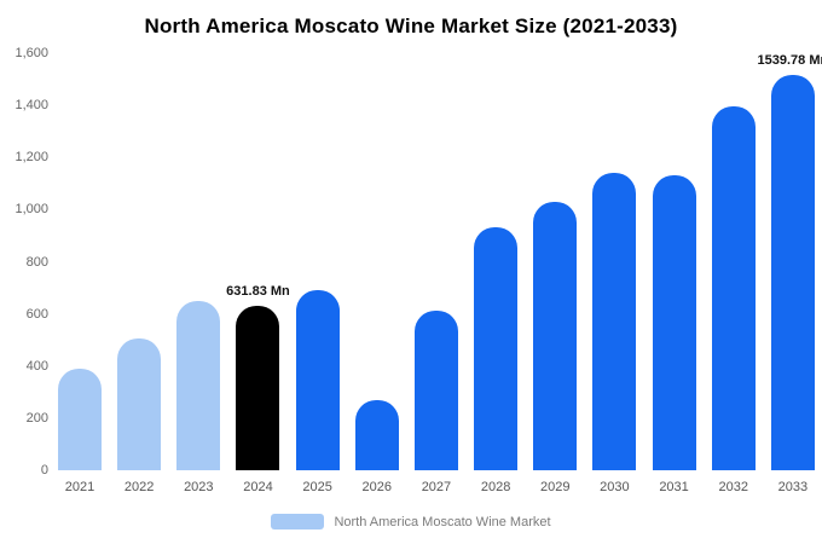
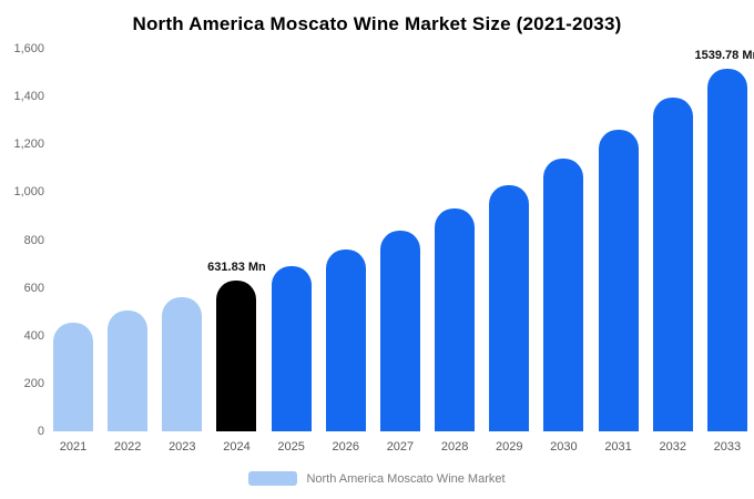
2021: 390 -> 460
2023: 650 -> 560
2026: 270 -> 760
2027: 610 -> 840
2031: 1130 -> 1260
